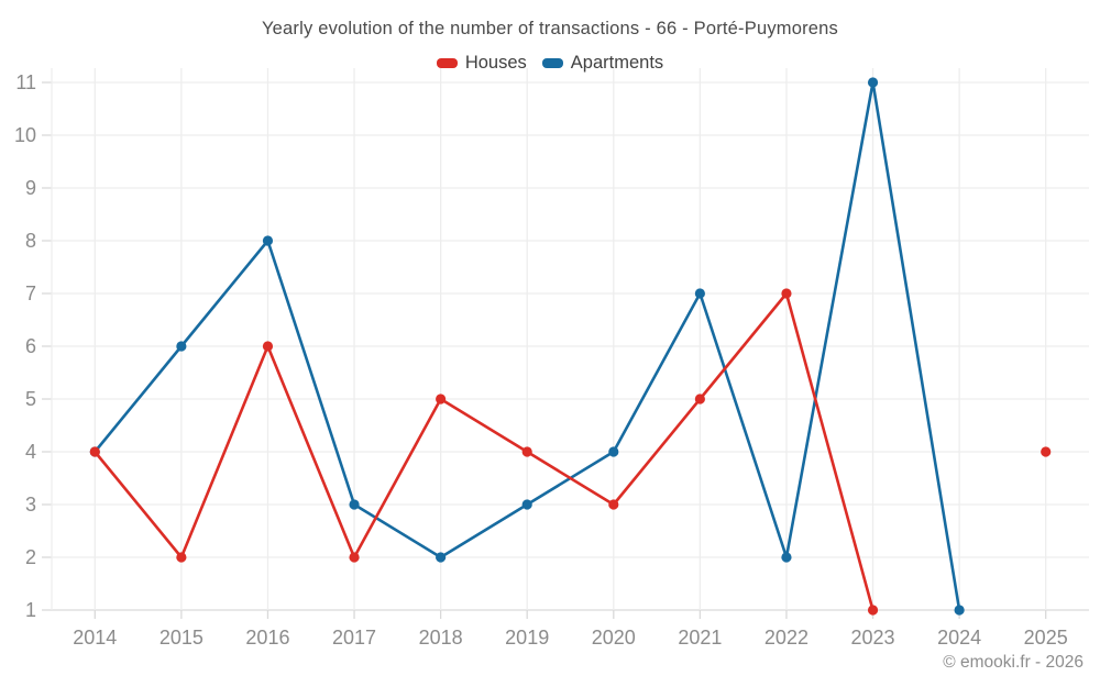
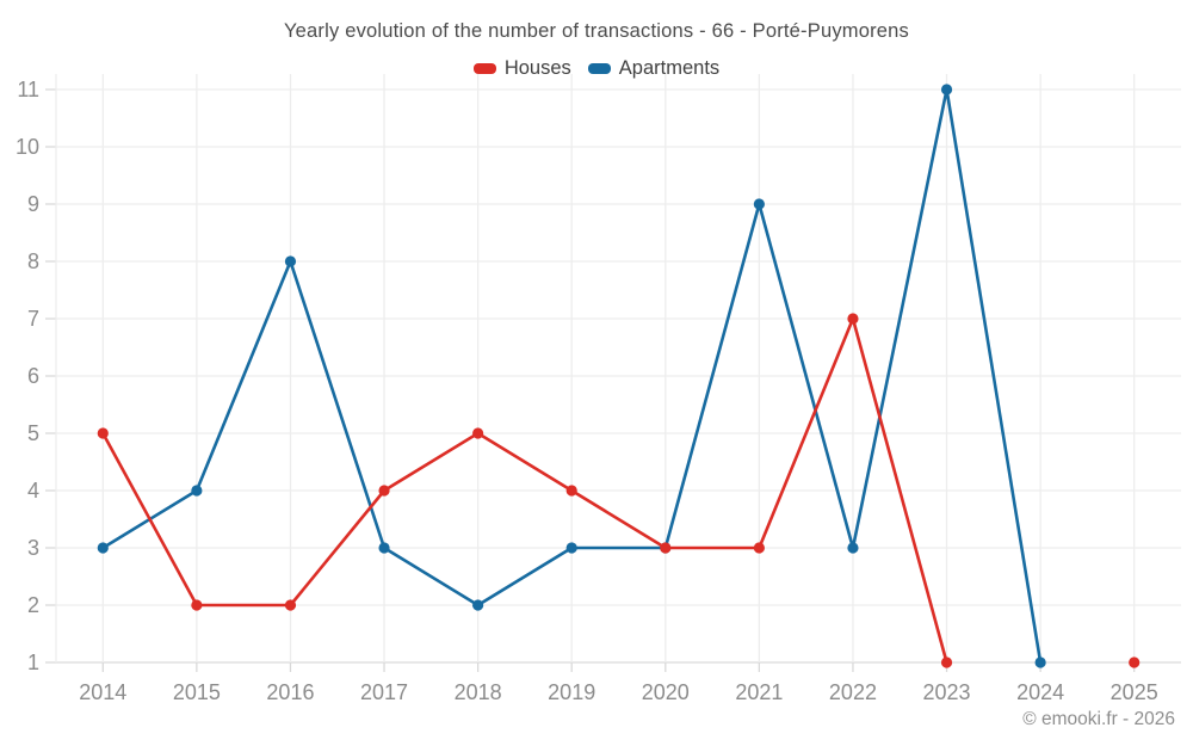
Houses/2014: 4 -> 5
Apartments/2014: 4 -> 3
Apartments/2015: 6 -> 4
Houses/2016: 6 -> 2
Houses/2017: 2 -> 4
Apartments/2020: 4 -> 3
Houses/2021: 5 -> 3
Apartments/2021: 7 -> 9
Apartments/2022: 2 -> 3
Houses/2025: 4 -> 1
